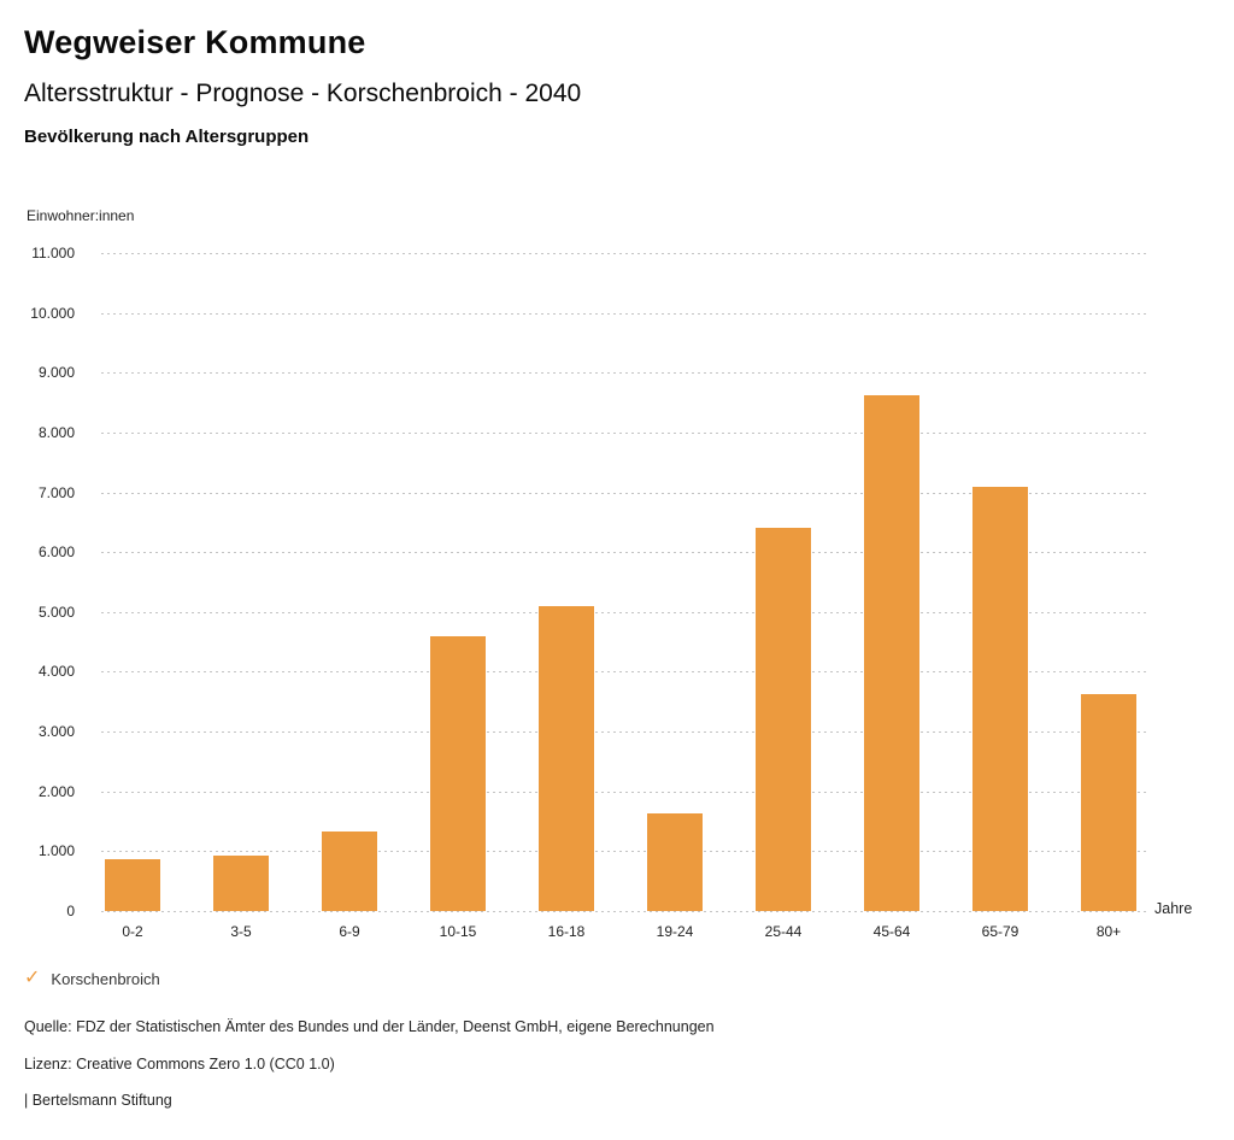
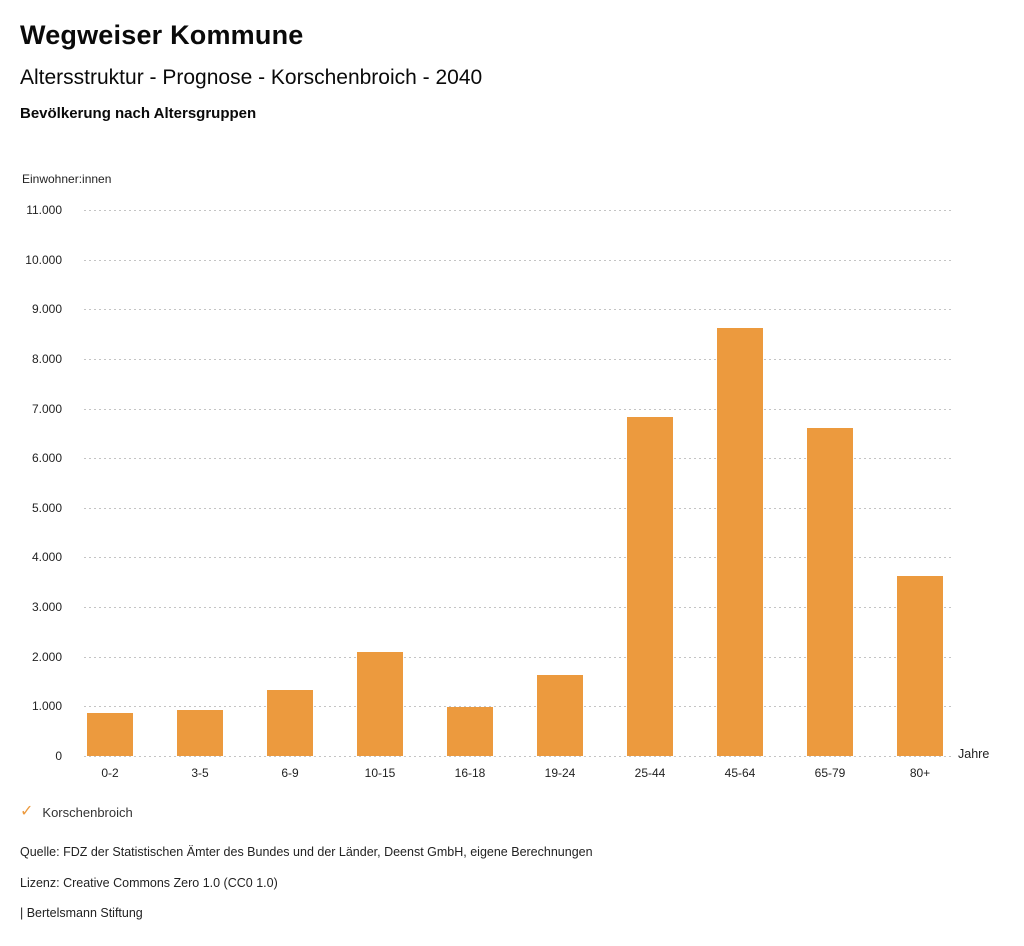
10-15: 4600 -> 2100
16-18: 5100 -> 1000
25-44: 6400 -> 6800
65-79: 7100 -> 6600
